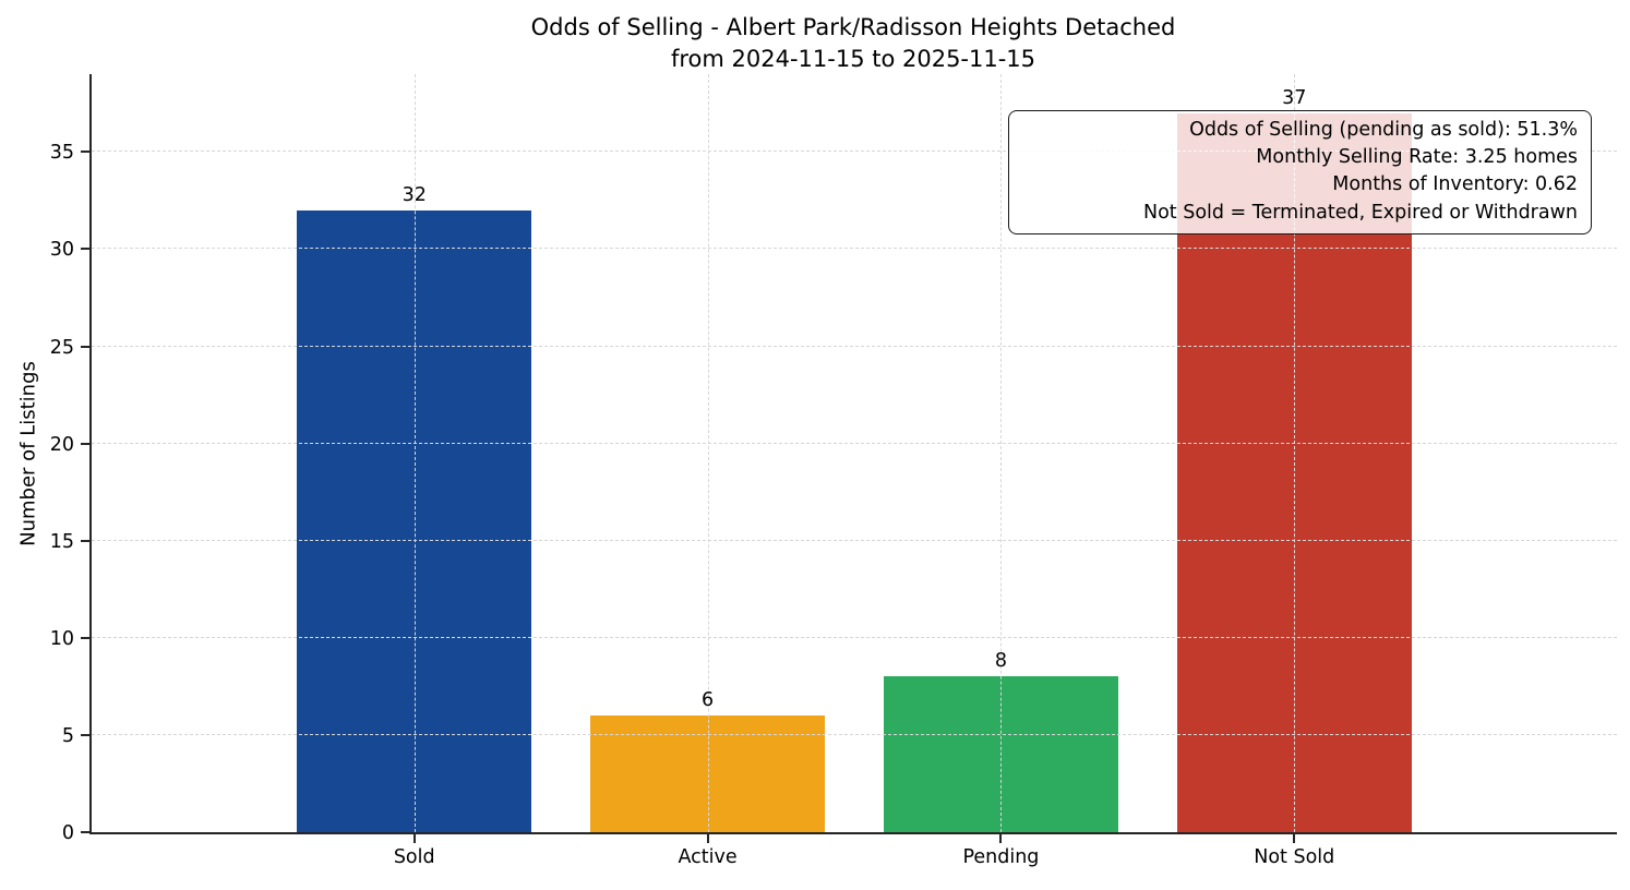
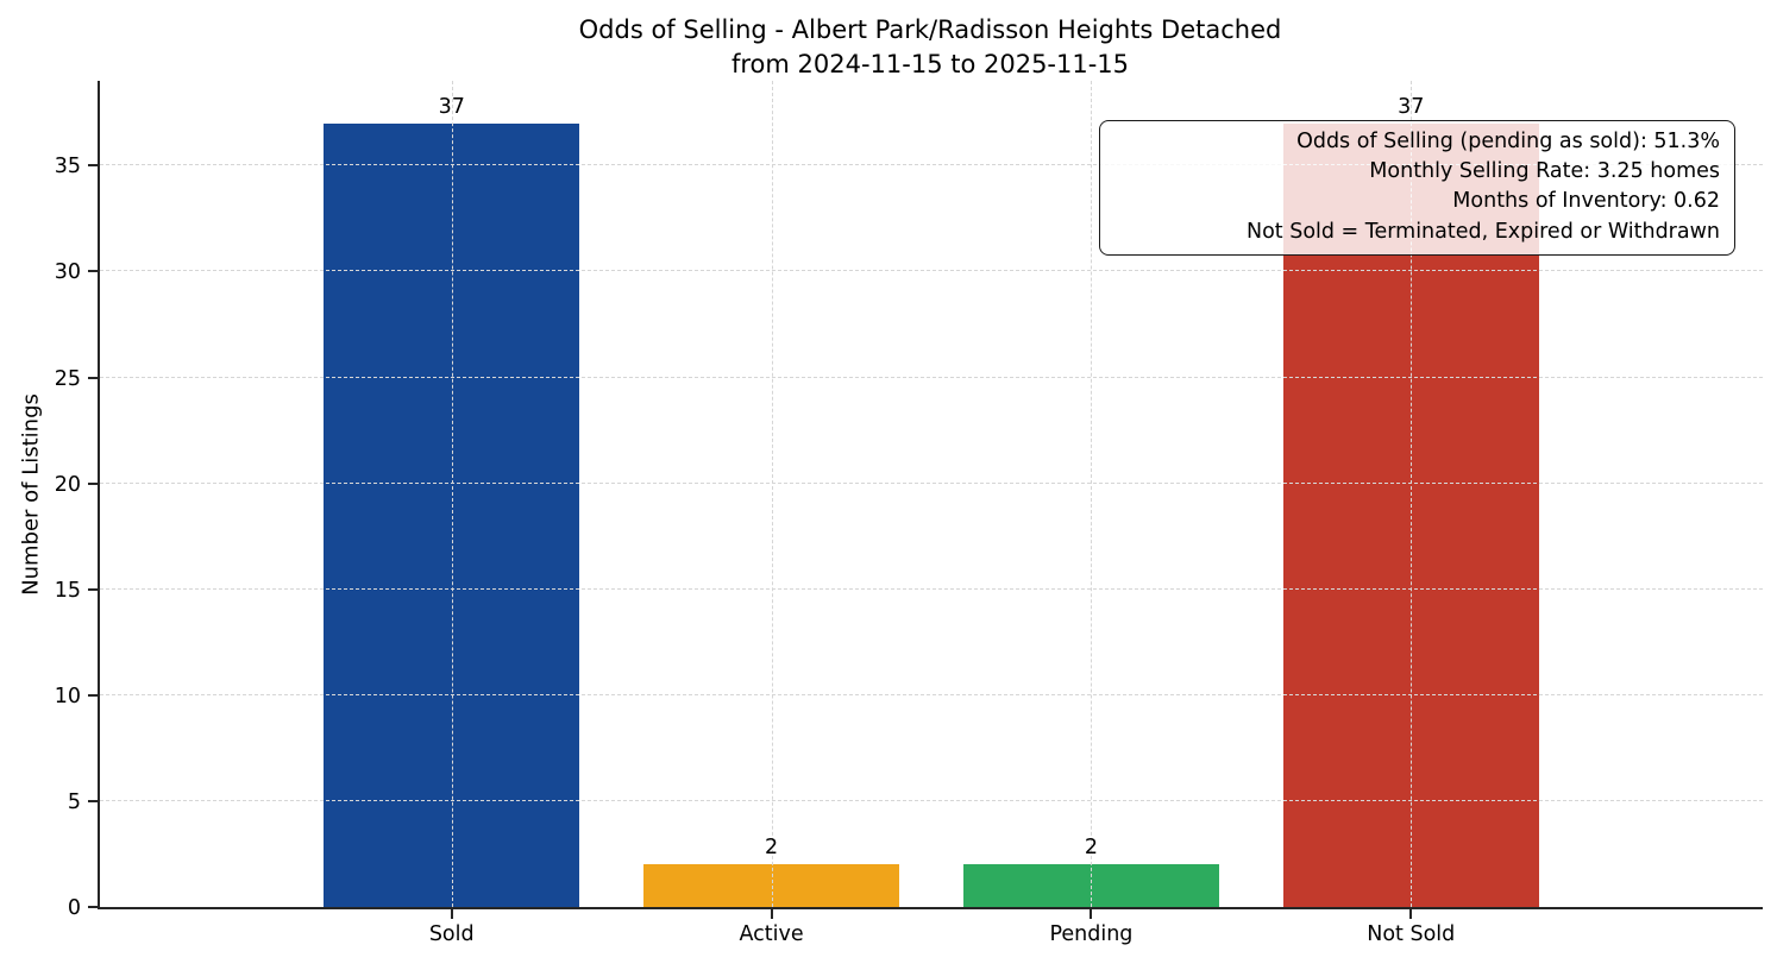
Sold: 32 -> 37
Active: 6 -> 2
Pending: 8 -> 2
